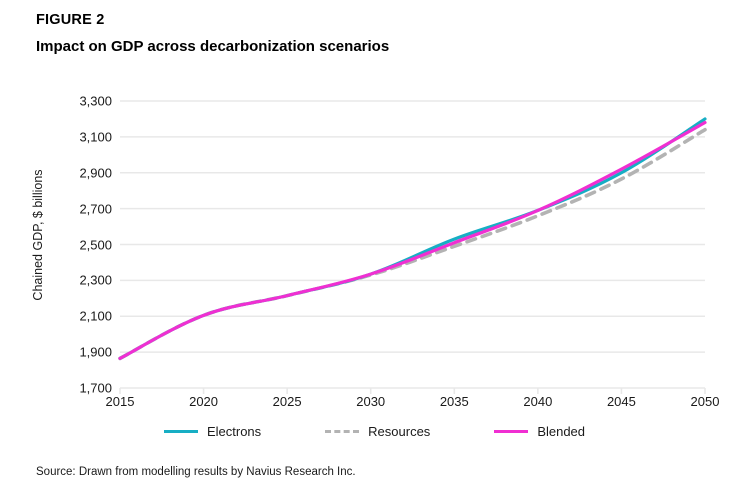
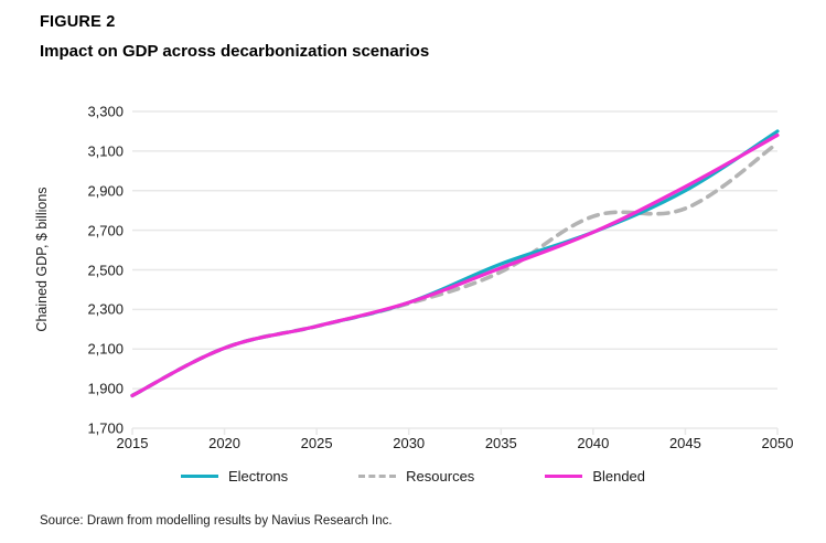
Resources/2040: 2660 -> 2770
Resources/2045: 2860 -> 2810
